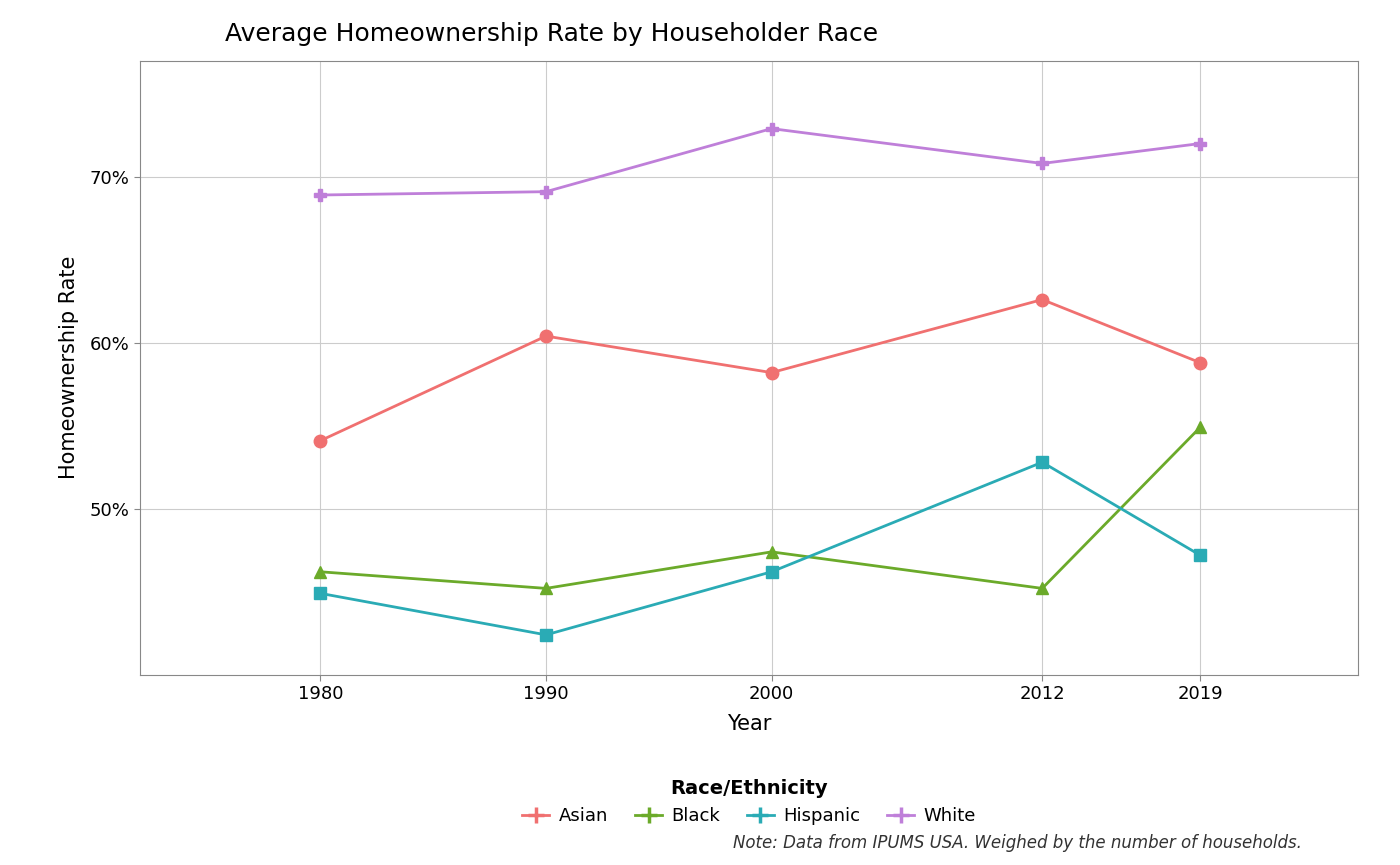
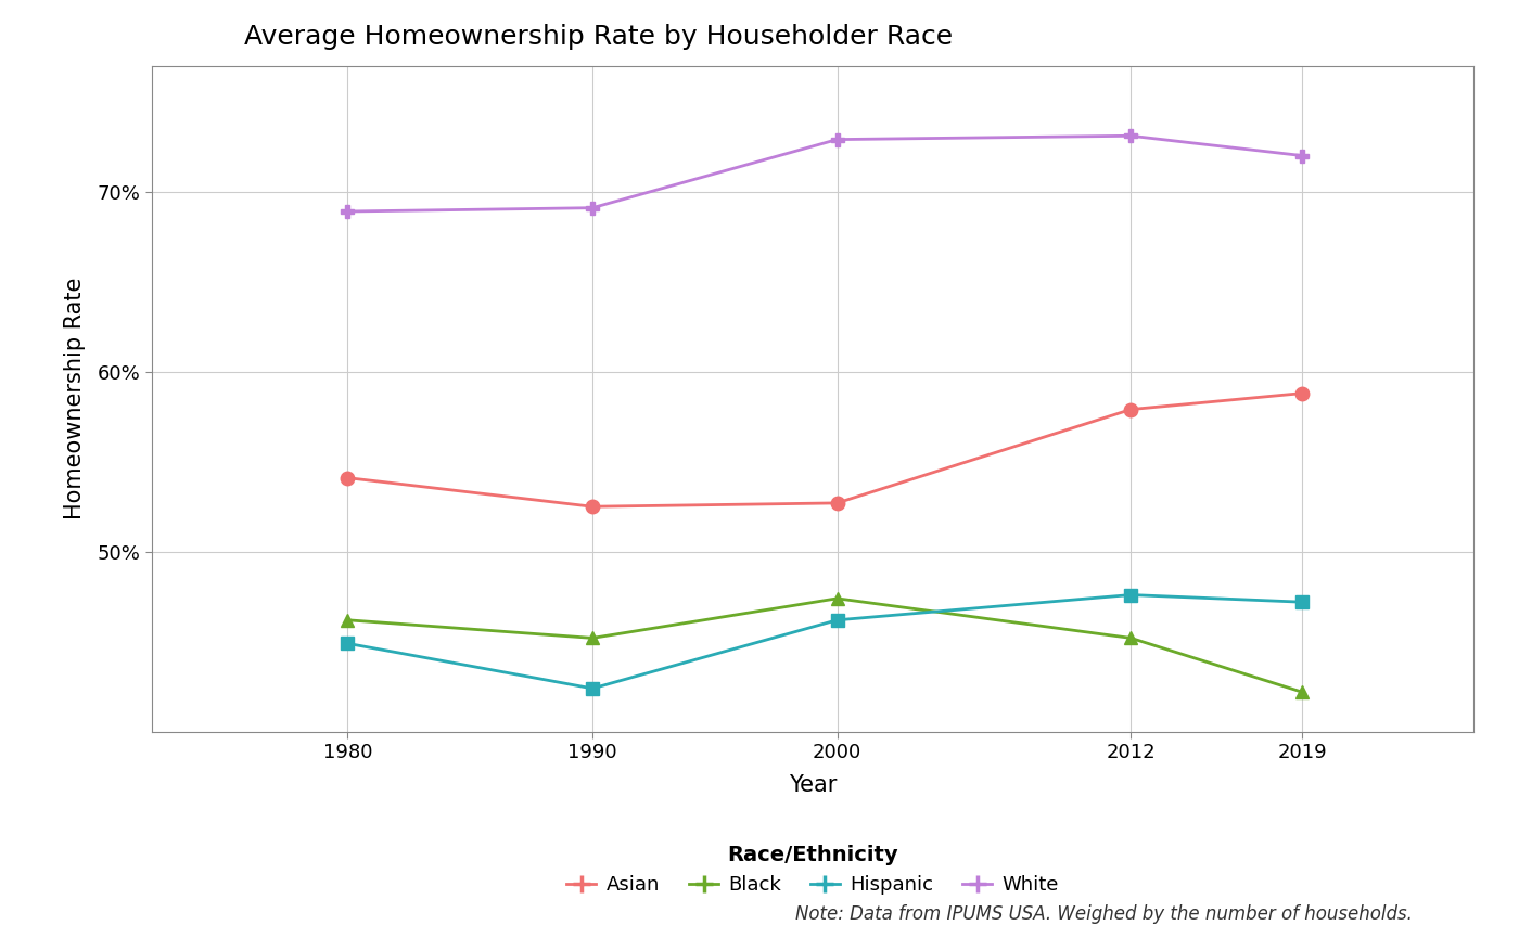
Asian/1990: 60.4% -> 52.5%
Asian/2000: 58.2% -> 52.7%
Asian/2012: 62.6% -> 57.9%
Hispanic/2012: 52.8% -> 47.6%
White/2012: 70.8% -> 73.1%
Black/2019: 54.9% -> 42.2%
